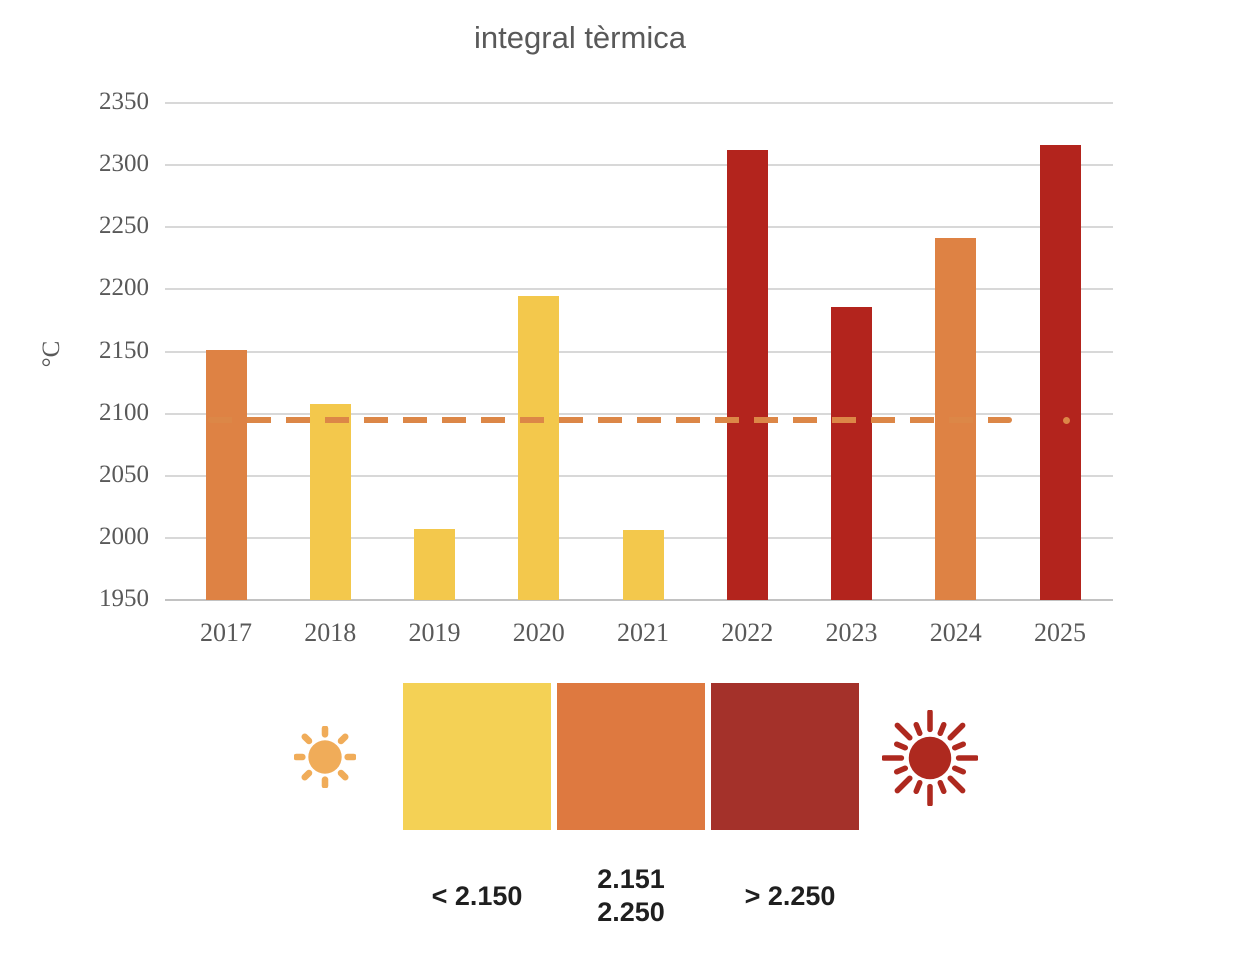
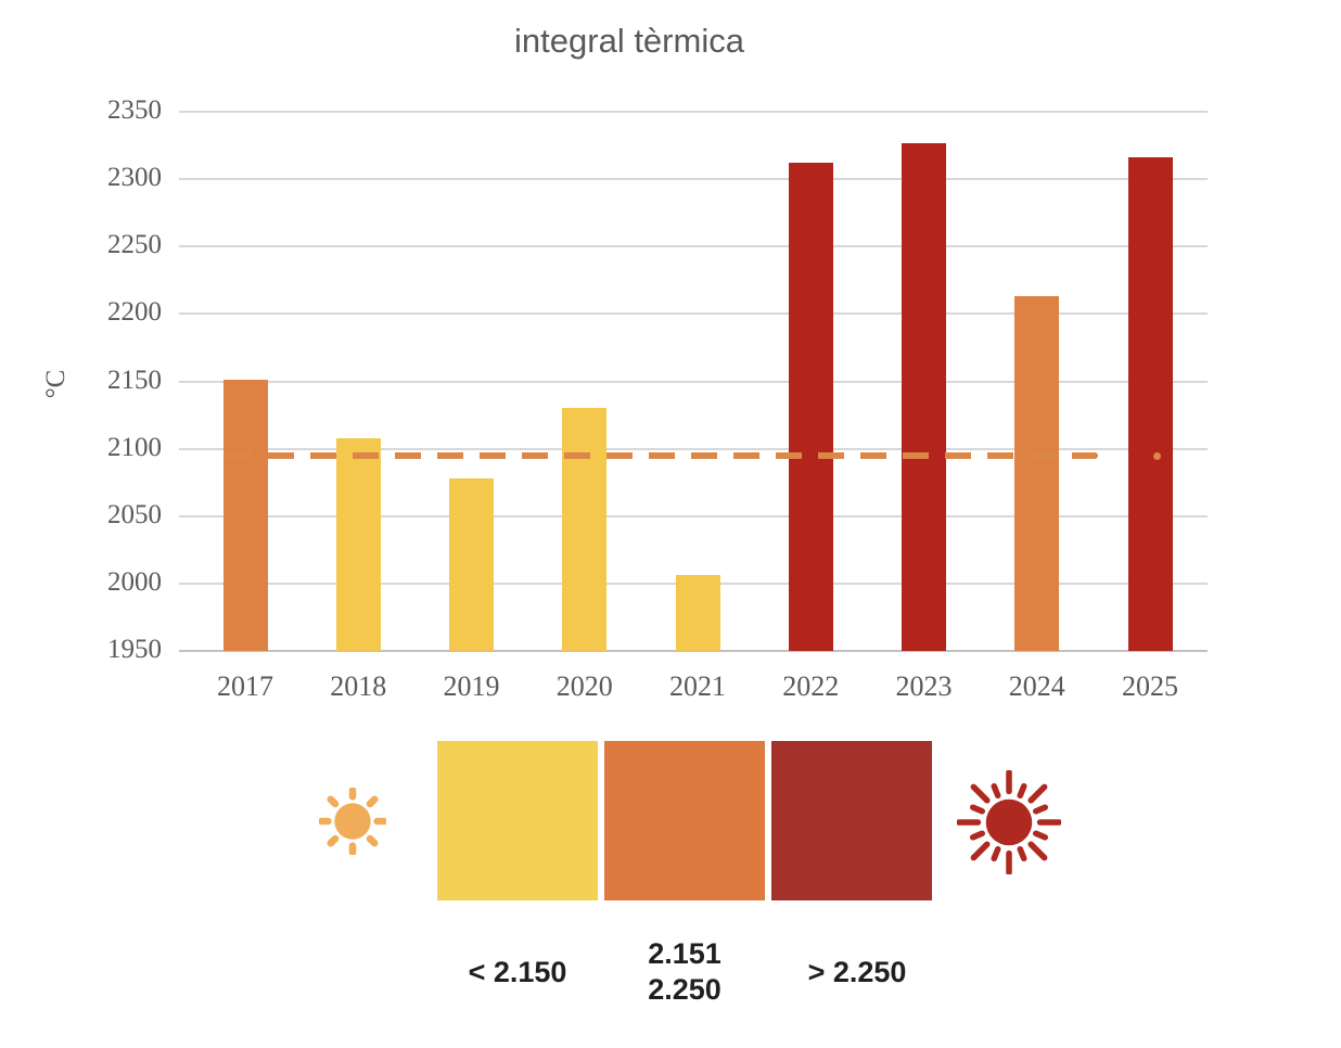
2019: 2007 -> 2078
2020: 2195 -> 2130
2023: 2186 -> 2327
2024: 2241 -> 2213
